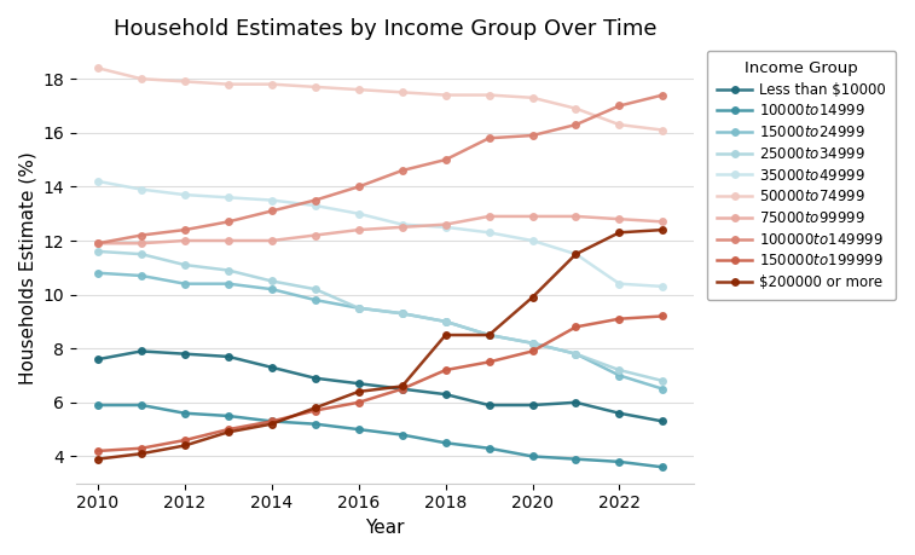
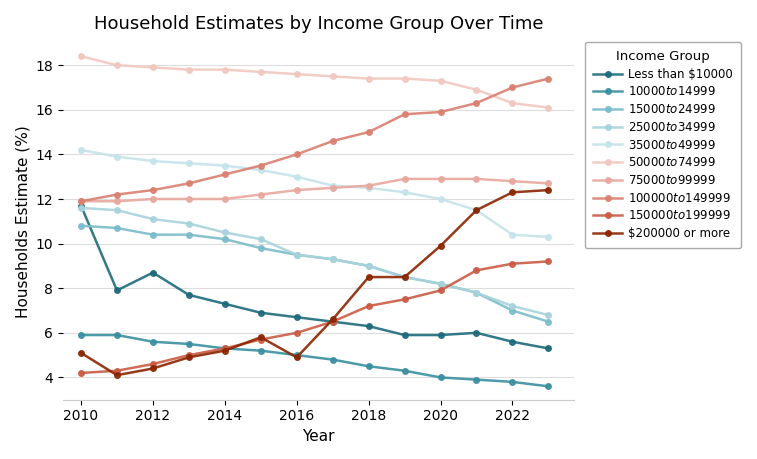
Less than $10000/2010: 7.6 -> 11.7
$200000 or more/2010: 3.9 -> 5.1
Less than $10000/2012: 7.8 -> 8.7
$200000 or more/2016: 6.4 -> 4.9
